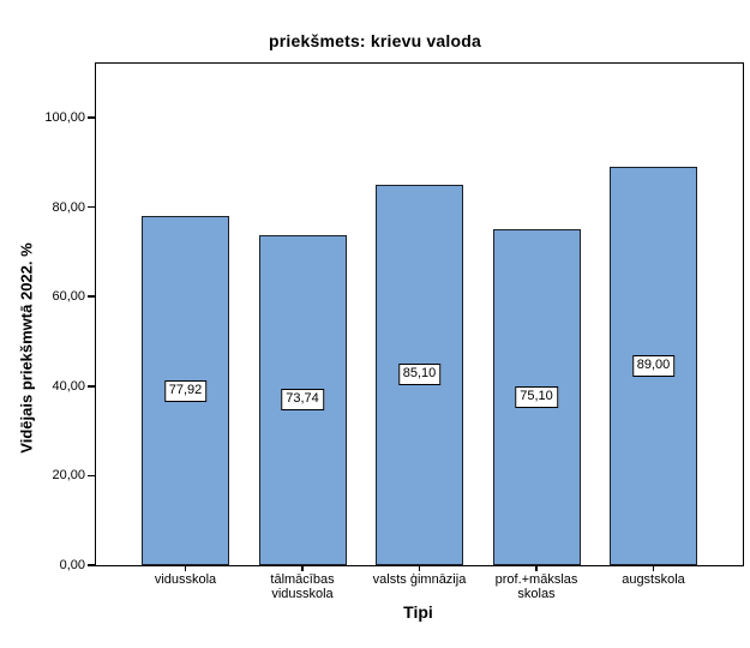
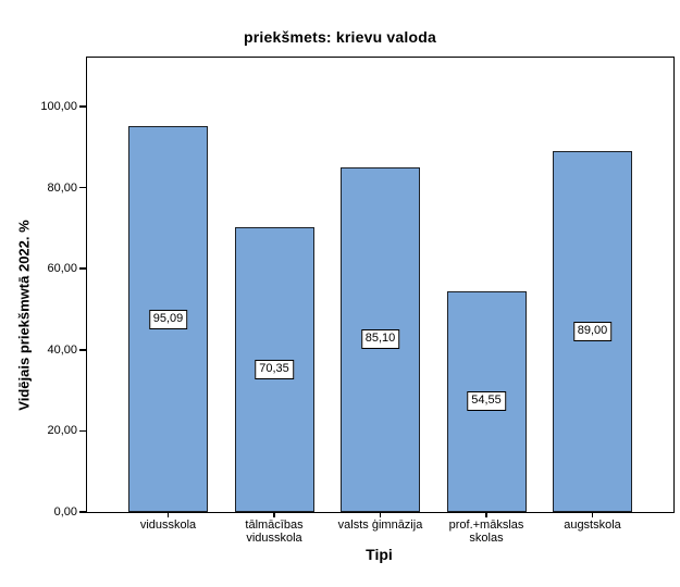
vidusskola: 77,92 -> 95,09
tālmācības vidusskola: 73,74 -> 70,35
prof.+mākslas skolas: 75,10 -> 54,55
